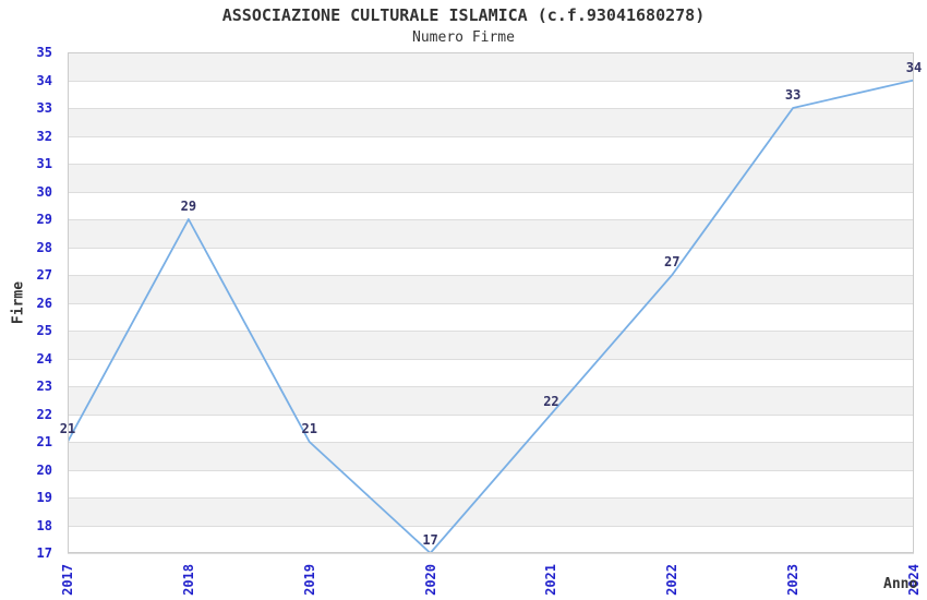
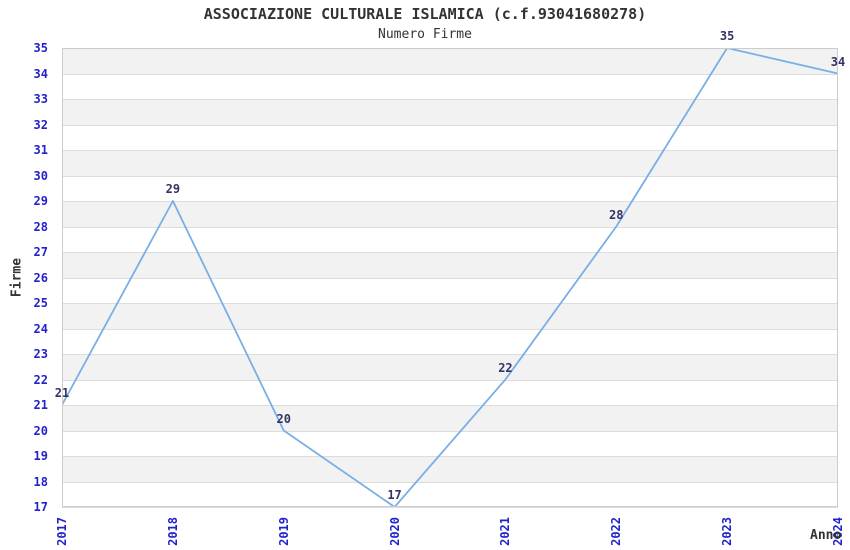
2019: 21 -> 20
2022: 27 -> 28
2023: 33 -> 35
